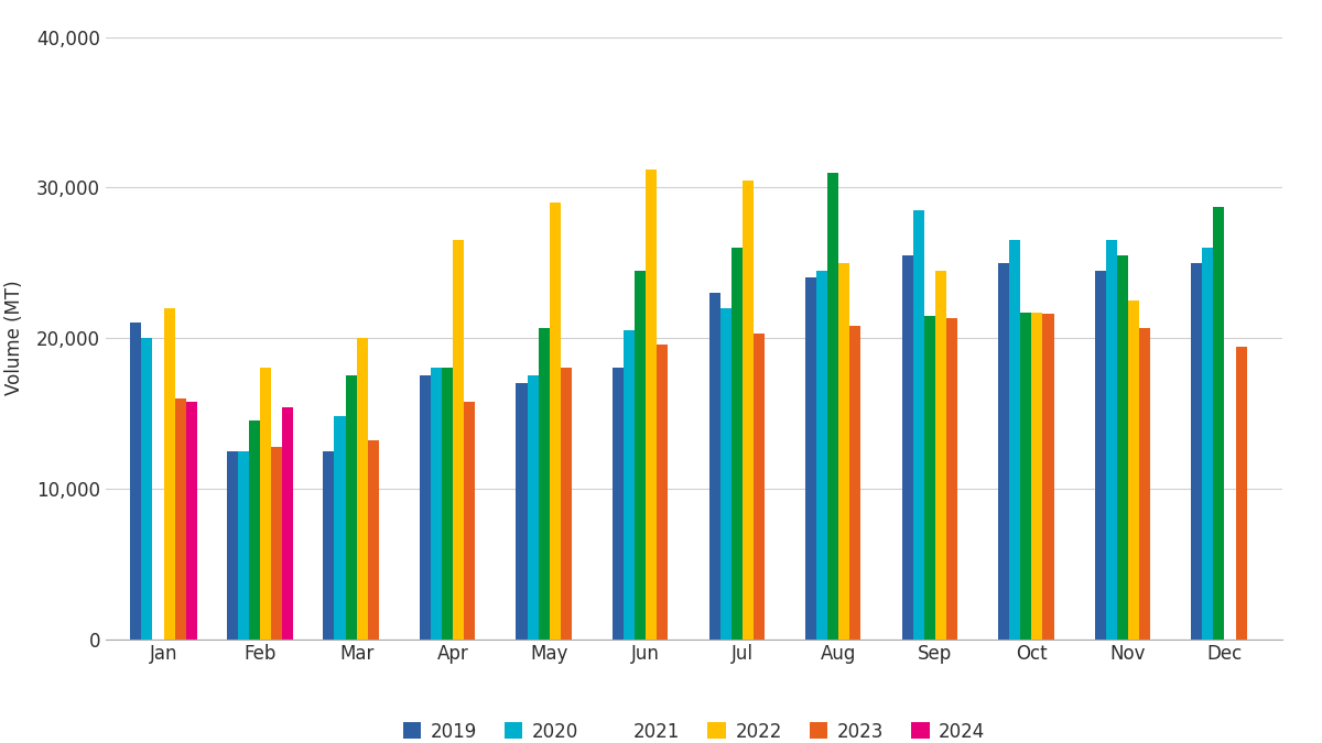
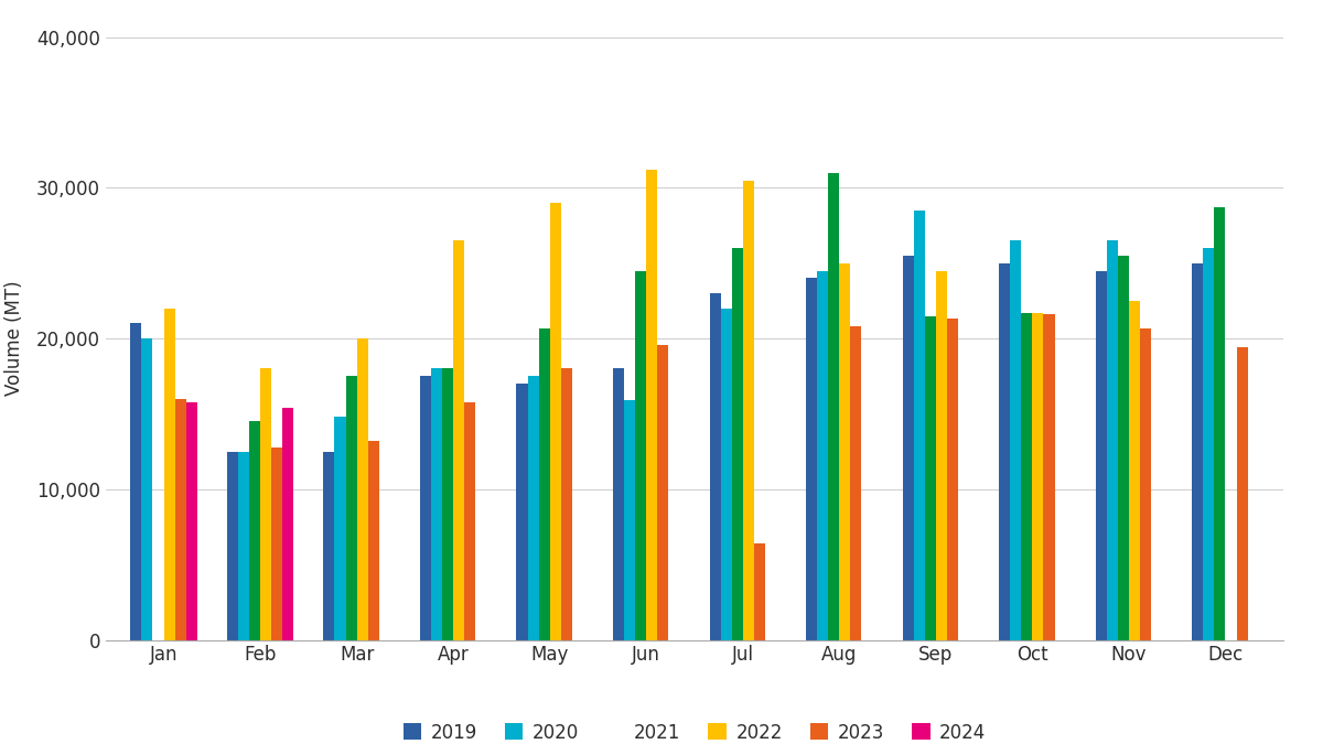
2020/Jun: 20,500 -> 15,900
2023/Jul: 20,300 -> 6,400
